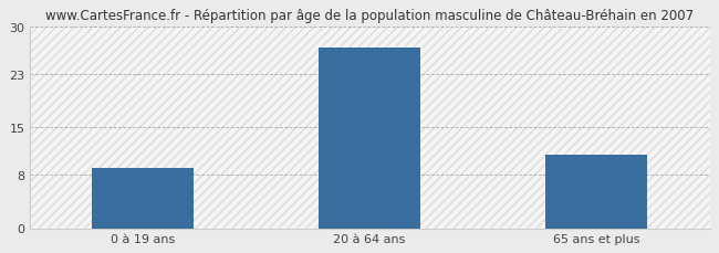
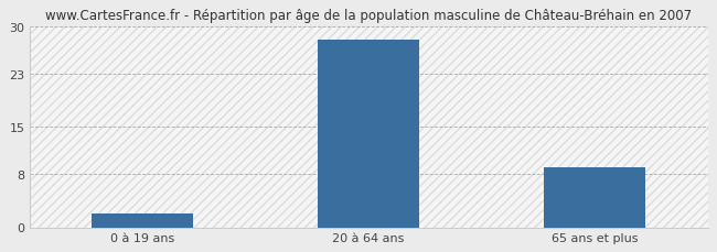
0 à 19 ans: 9 -> 2
20 à 64 ans: 27 -> 28
65 ans et plus: 11 -> 9
